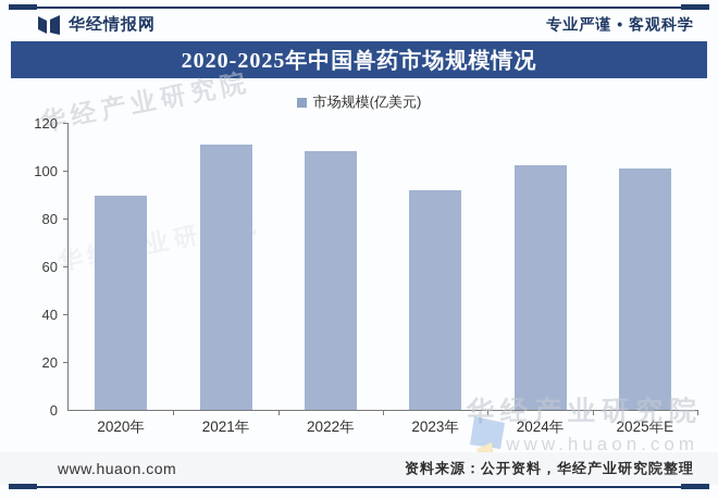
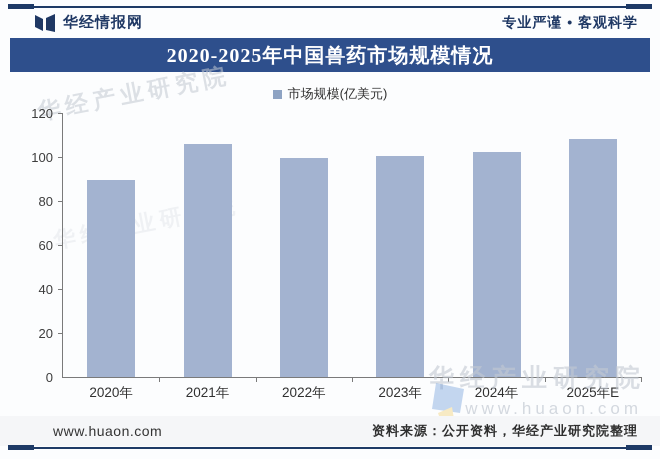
2021年: 111 -> 106
2022年: 108 -> 100
2023年: 92 -> 100
2025年E: 101 -> 108
